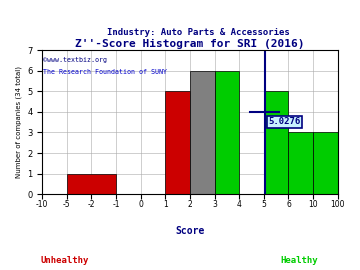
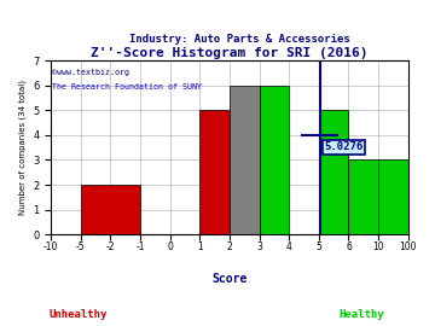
-2: 1 -> 2
